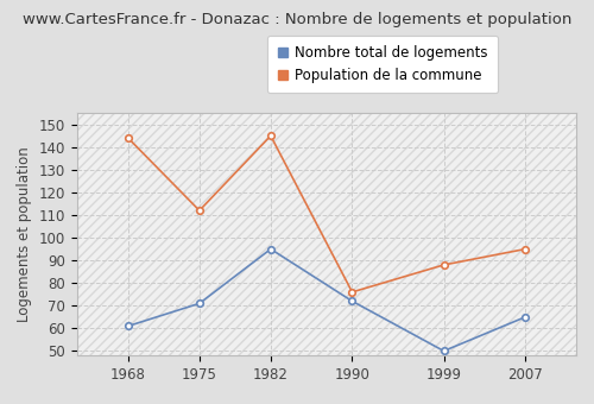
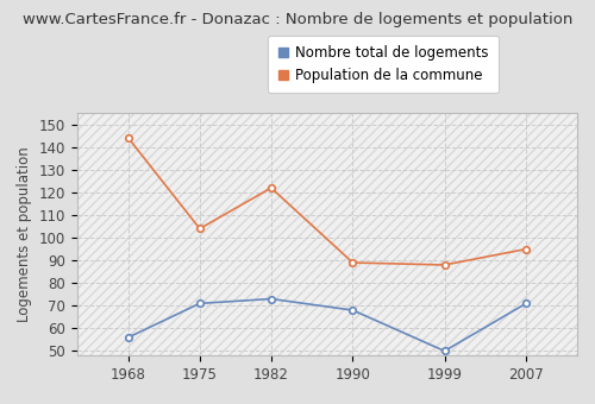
Nombre total de logements/1968: 61 -> 56
Population de la commune/1975: 112 -> 104
Nombre total de logements/1982: 95 -> 73
Population de la commune/1982: 145 -> 122
Nombre total de logements/1990: 72 -> 68
Population de la commune/1990: 76 -> 89
Nombre total de logements/2007: 65 -> 71
